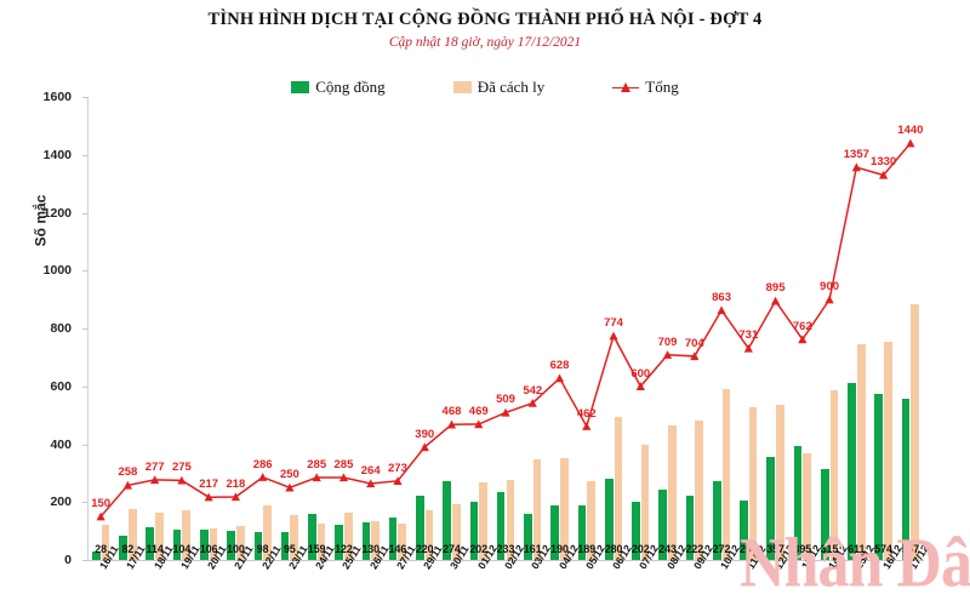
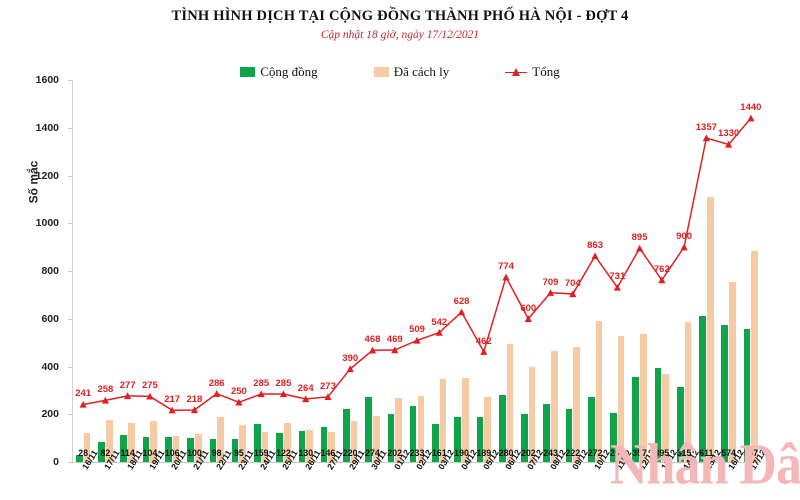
Tổng/16/11: 150 -> 241
Đã cách ly/15/12: 750 -> 1110
